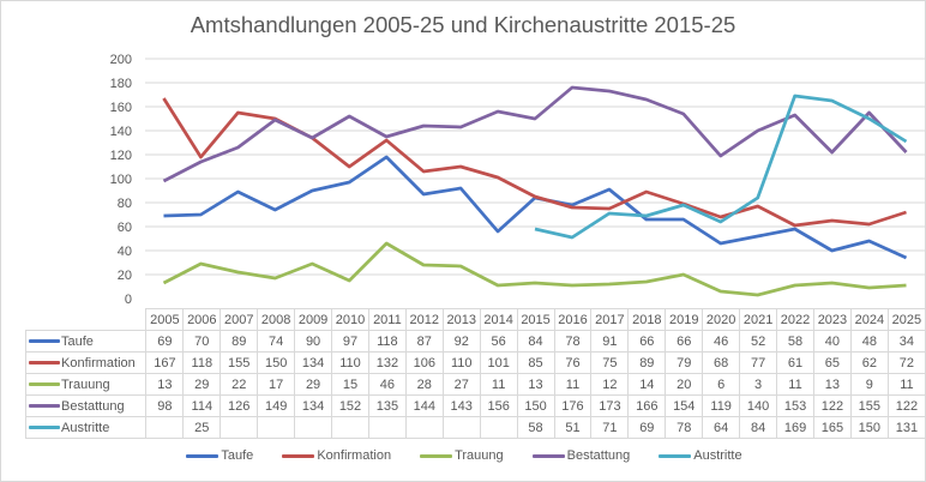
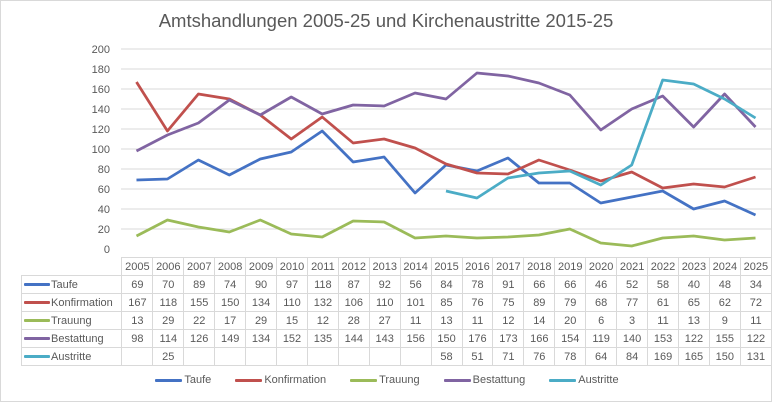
Trauung/2011: 46 -> 12
Austritte/2018: 69 -> 76
